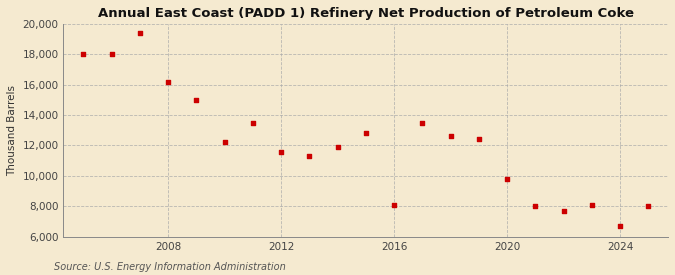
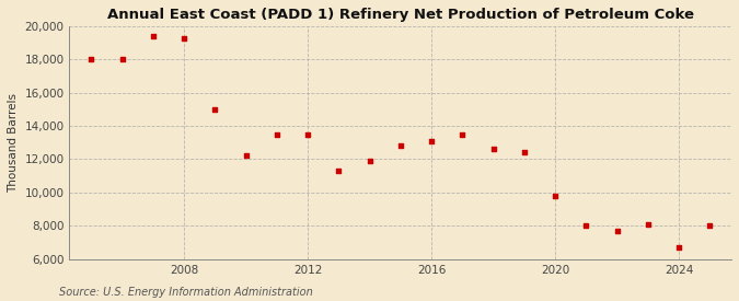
2008: 16,200 -> 19,300
2012: 11,600 -> 13,500
2016: 8,100 -> 13,100
